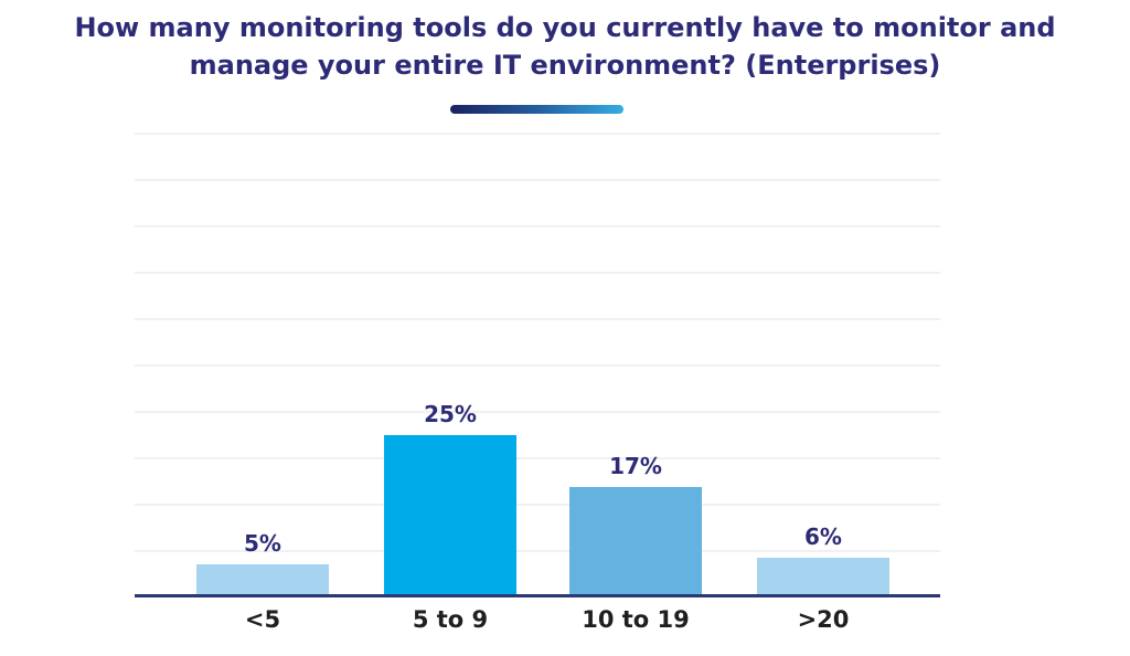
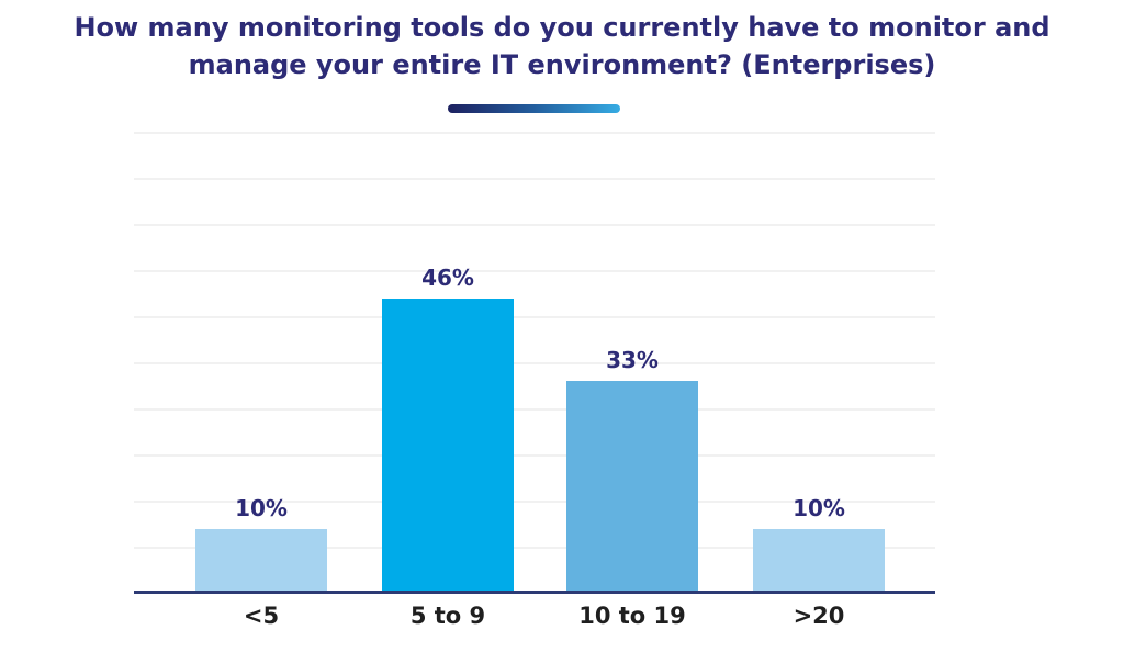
<5: 5% -> 10%
5 to 9: 25% -> 46%
10 to 19: 17% -> 33%
>20: 6% -> 10%
